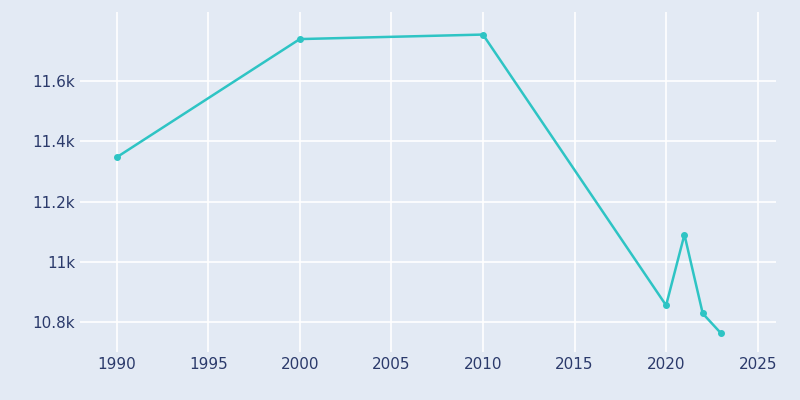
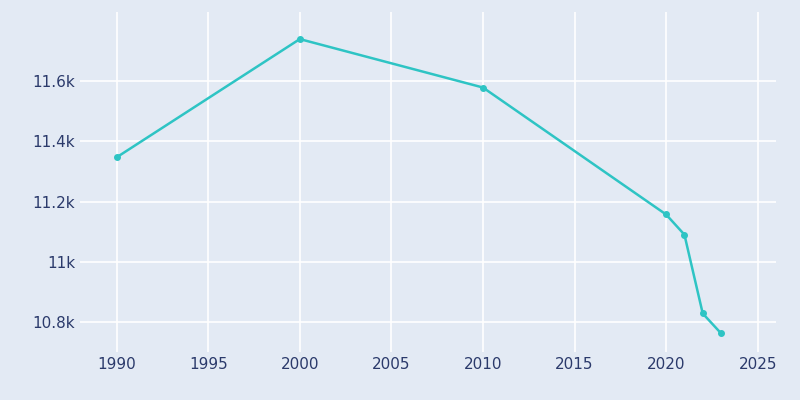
2010: 11.755k -> 11.579k
2020: 10.855k -> 11.157k
